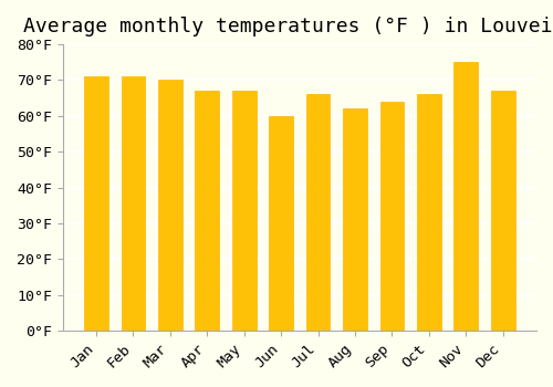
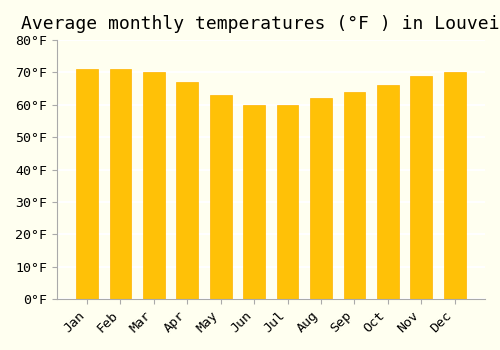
May: 67°F -> 63°F
Jul: 66°F -> 60°F
Nov: 75°F -> 69°F
Dec: 67°F -> 70°F
